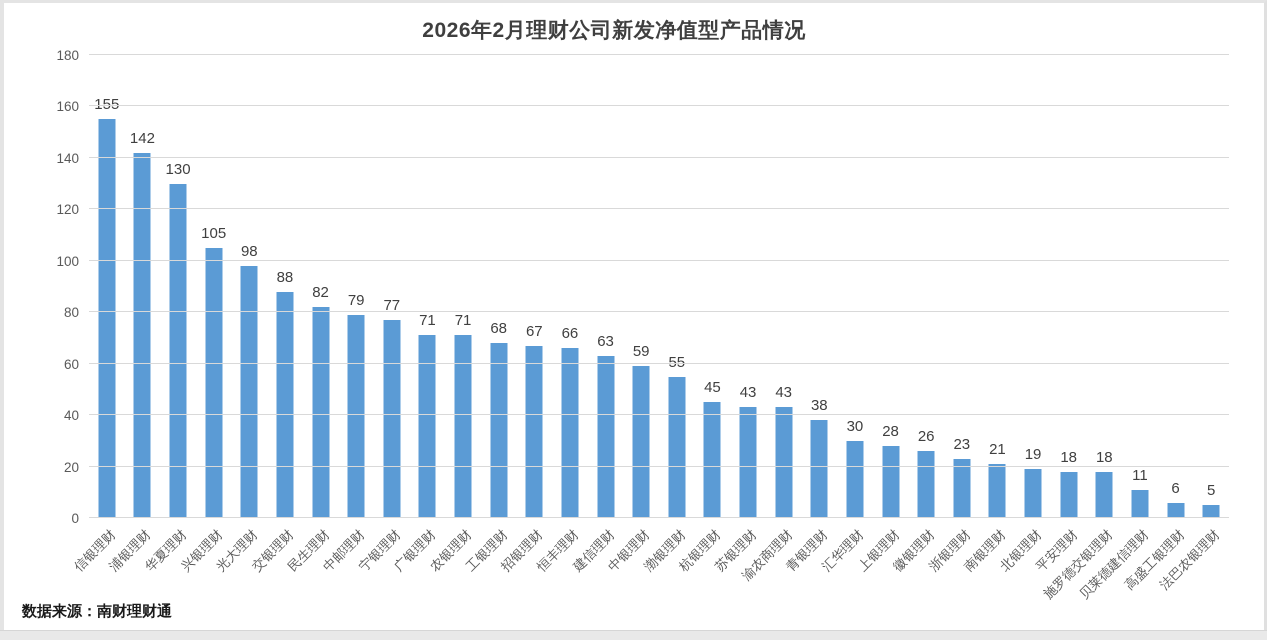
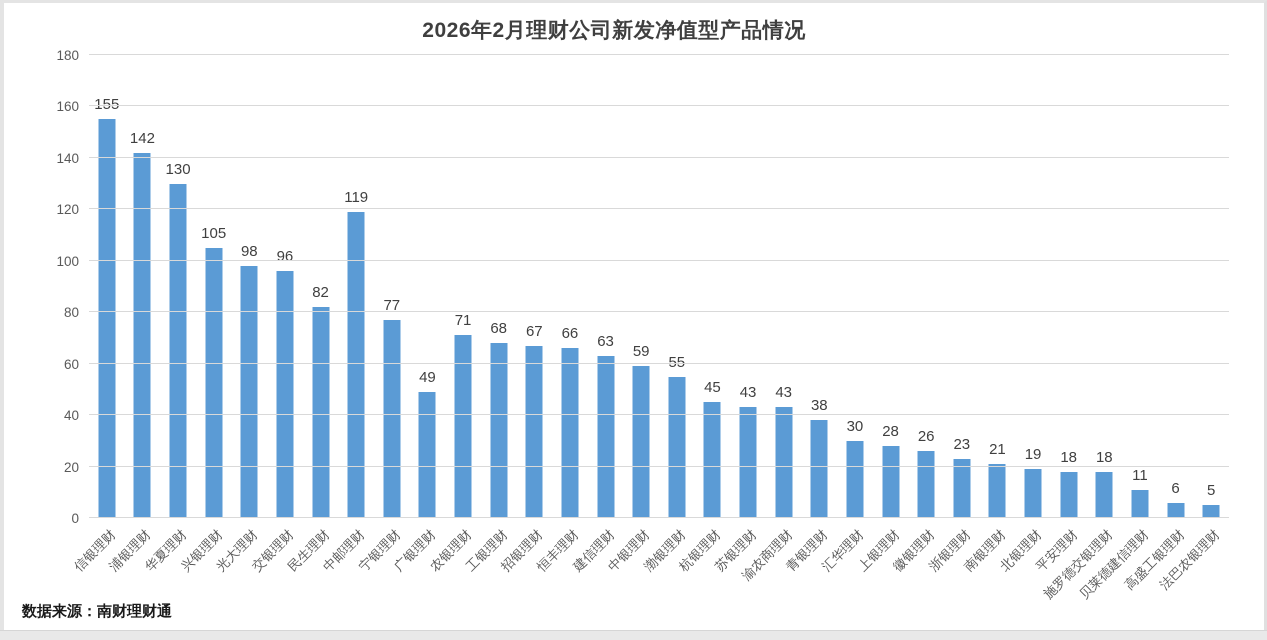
交银理财: 88 -> 96
中邮理财: 79 -> 119
广银理财: 71 -> 49
